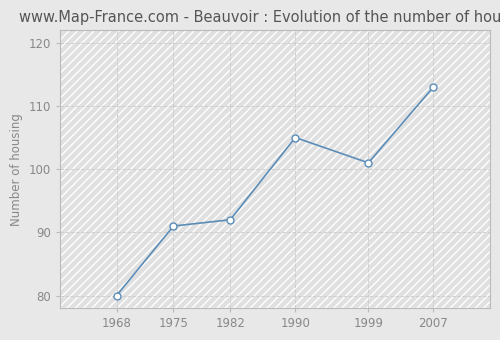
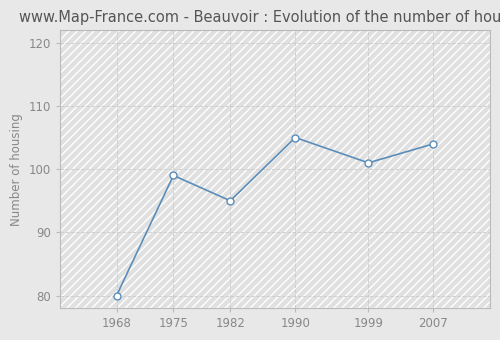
1975: 91 -> 99
1982: 92 -> 95
2007: 113 -> 104
